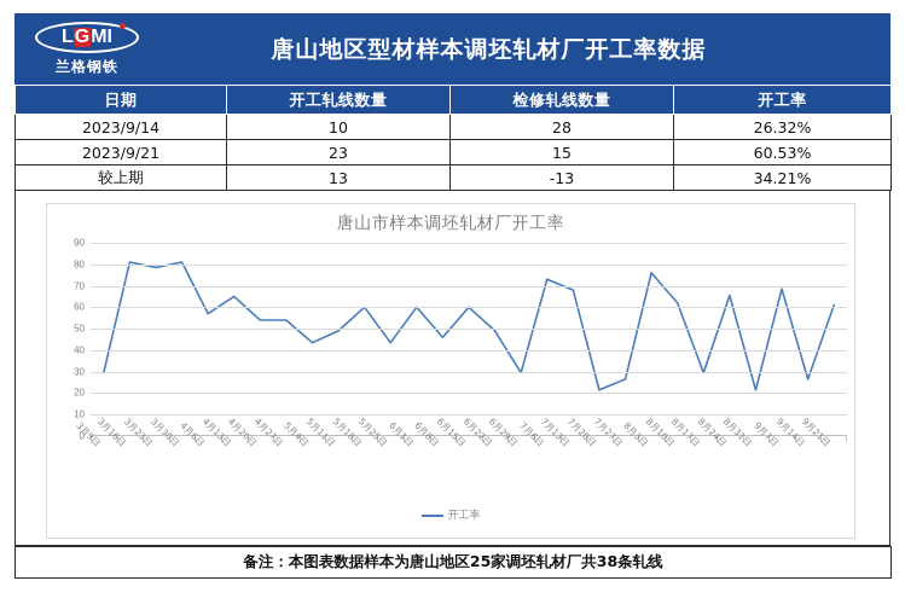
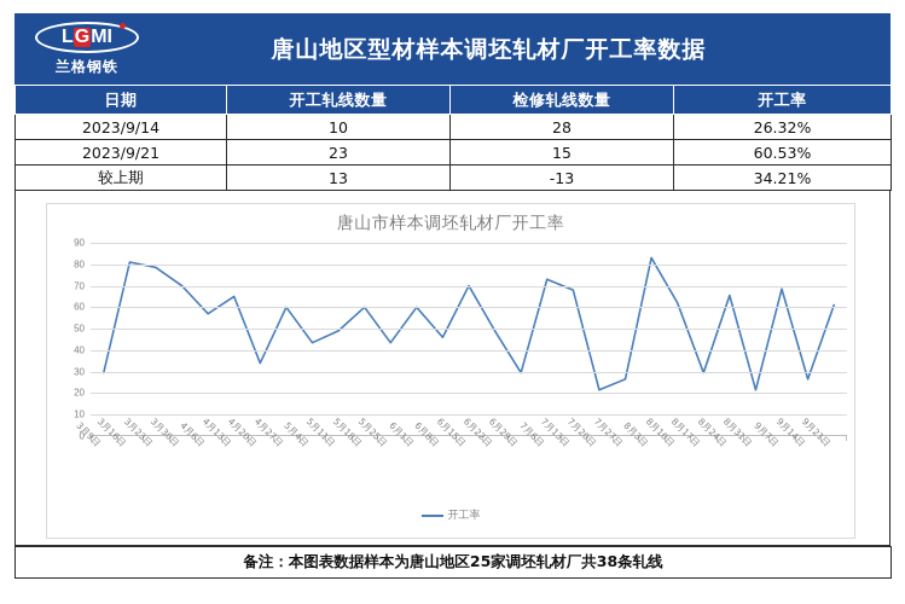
3月30日: 81 -> 70
4月20日: 54 -> 34
4月27日: 54 -> 60
6月15日: 60 -> 70
8月3日: 76 -> 83
